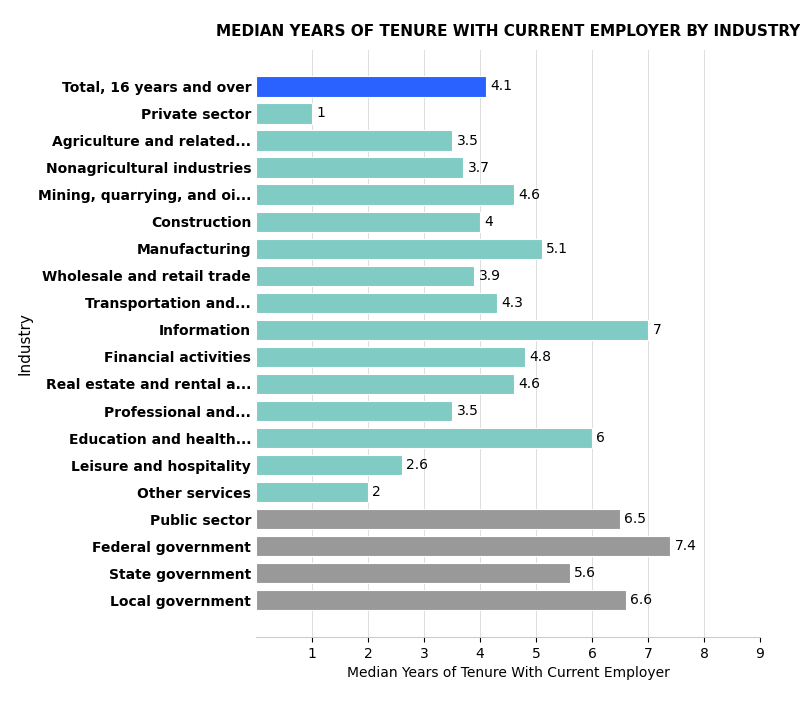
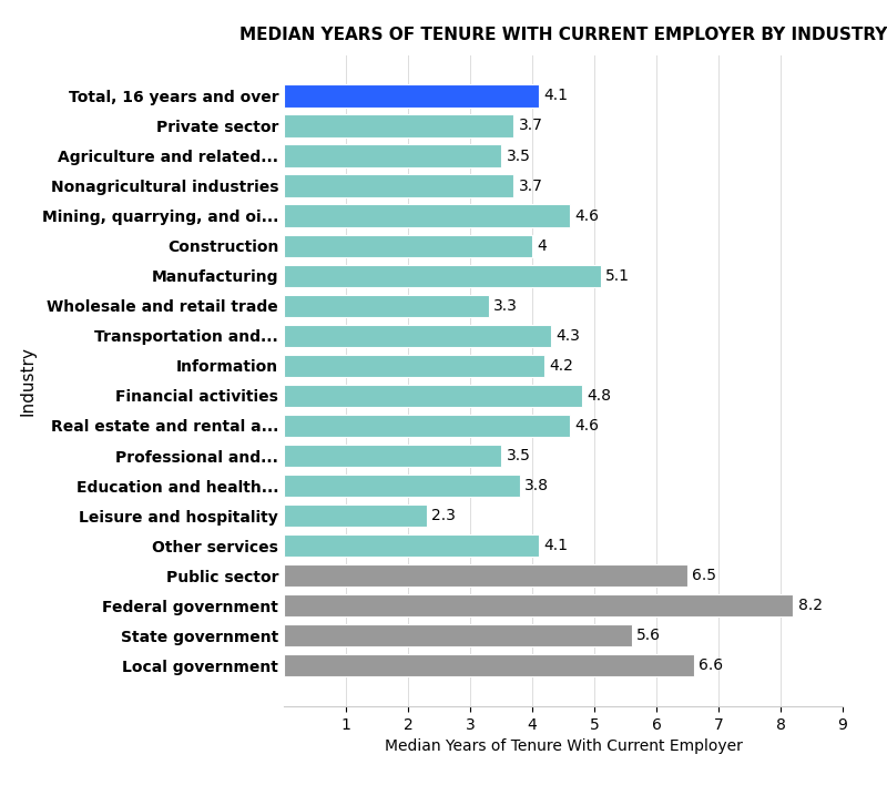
Private sector: 1 -> 3.7
Wholesale and retail trade: 3.9 -> 3.3
Information: 7 -> 4.2
Education and health...: 6 -> 3.8
Leisure and hospitality: 2.6 -> 2.3
Other services: 2 -> 4.1
Federal government: 7.4 -> 8.2
